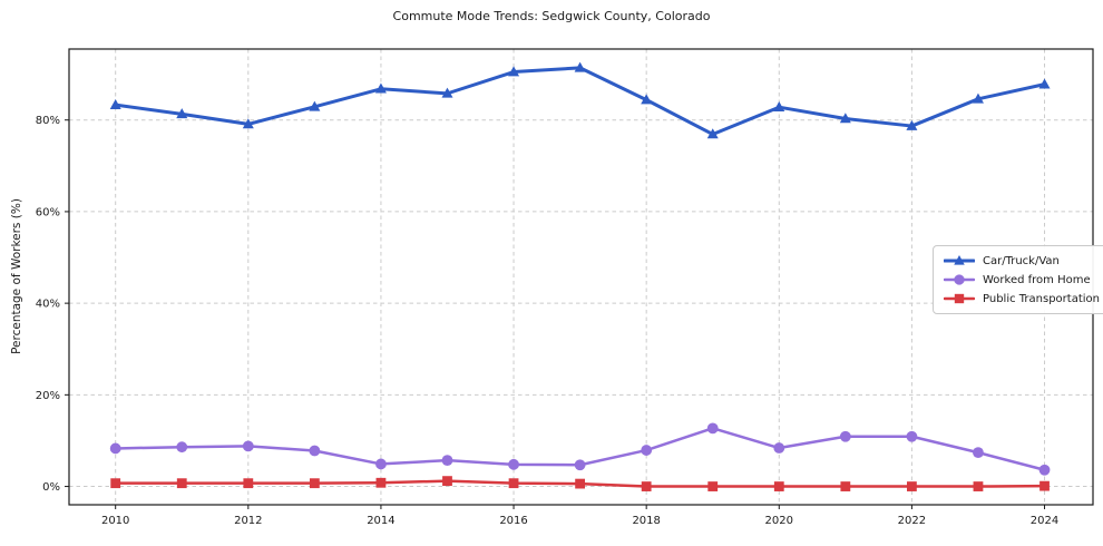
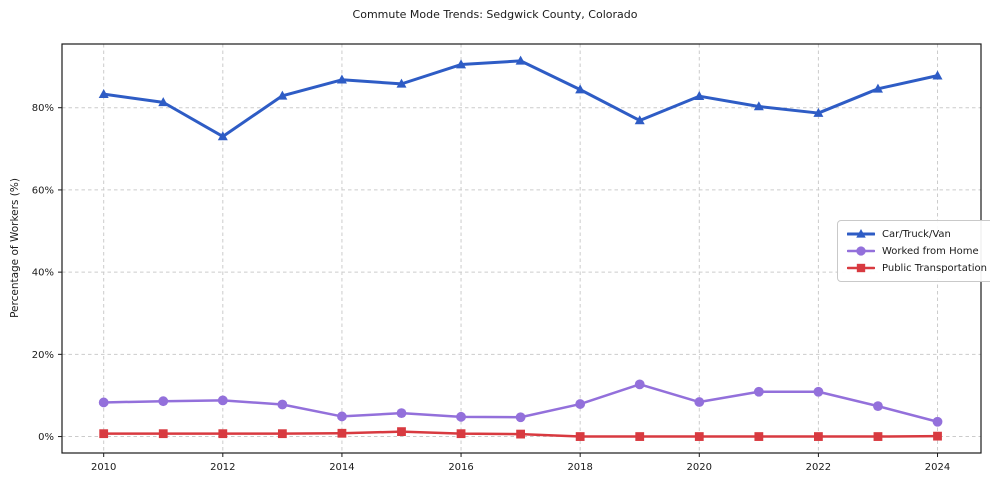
Car/Truck/Van/2012: 79% -> 73%
